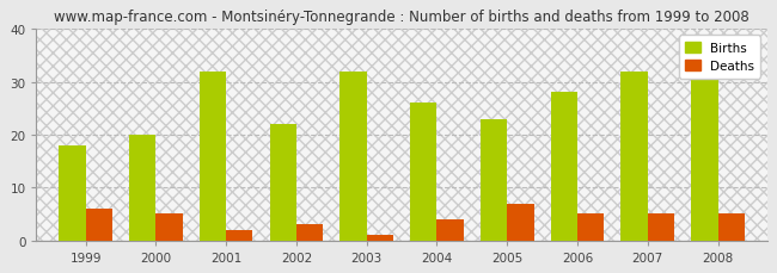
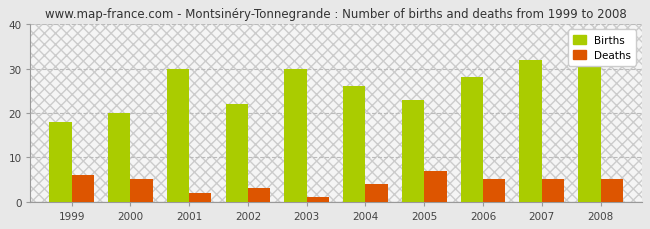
Births/2001: 32 -> 30
Births/2003: 32 -> 30
